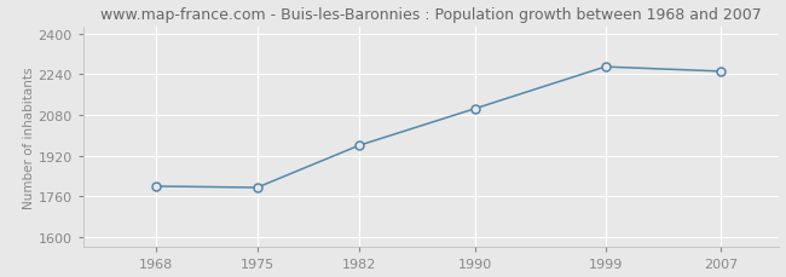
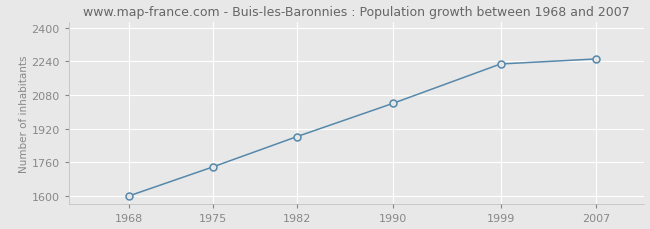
1968: 1800 -> 1600
1975: 1795 -> 1738
1982: 1960 -> 1882
1990: 2105 -> 2040
1999: 2270 -> 2228
